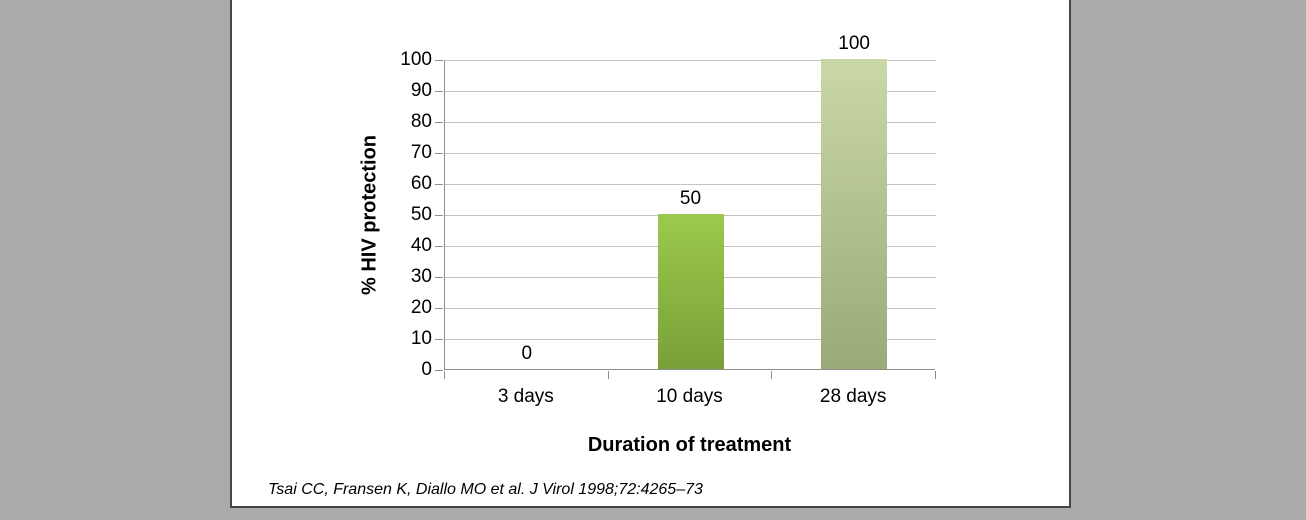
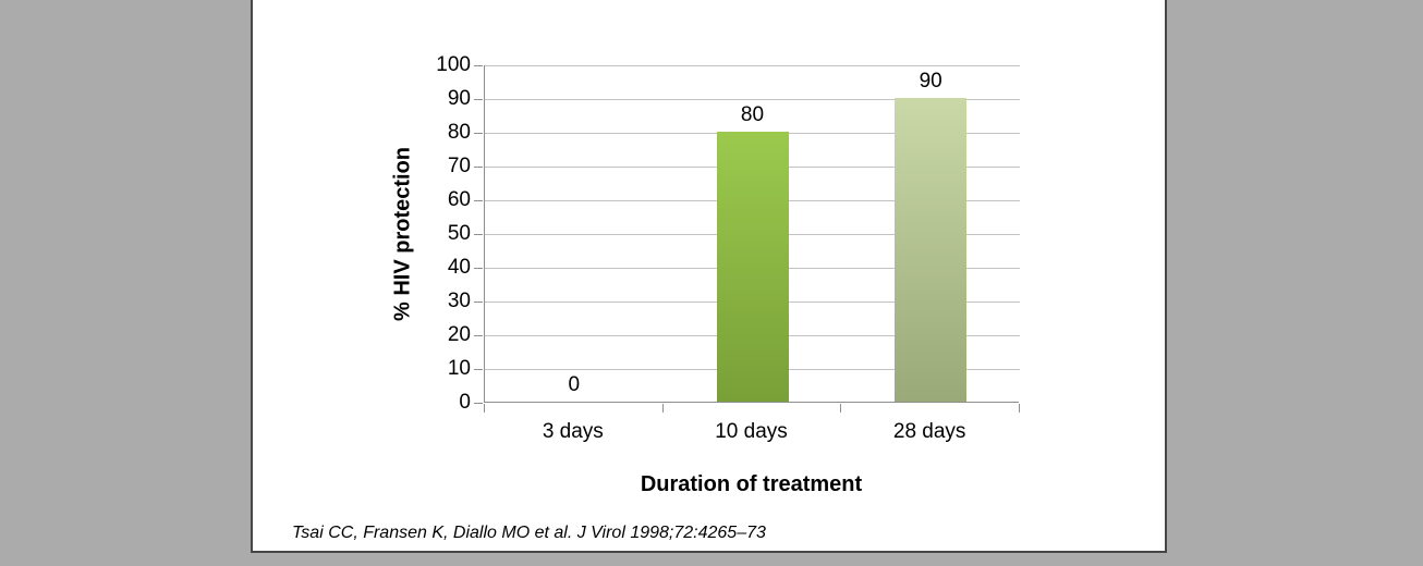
10 days: 50 -> 80
28 days: 100 -> 90
